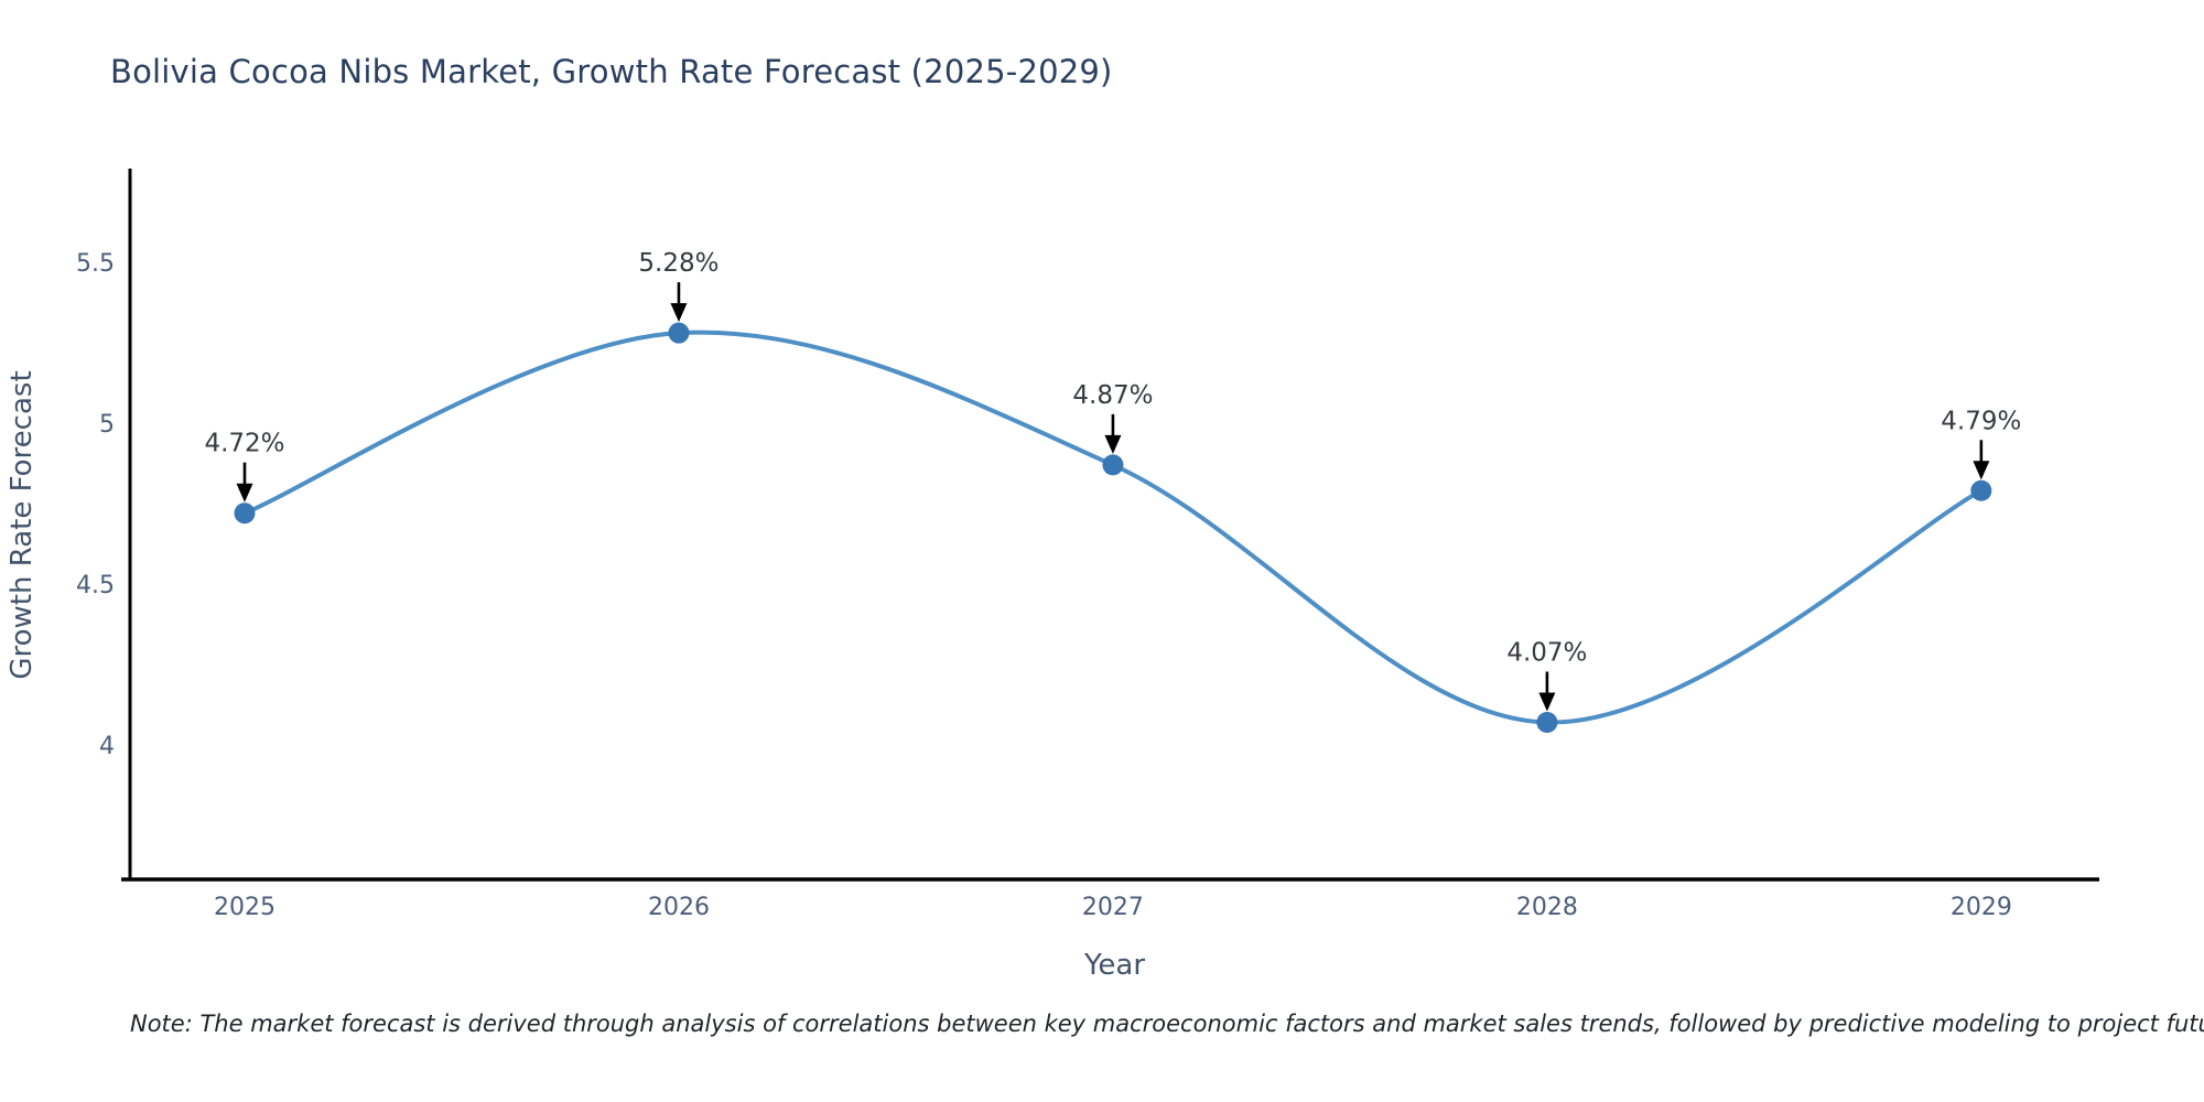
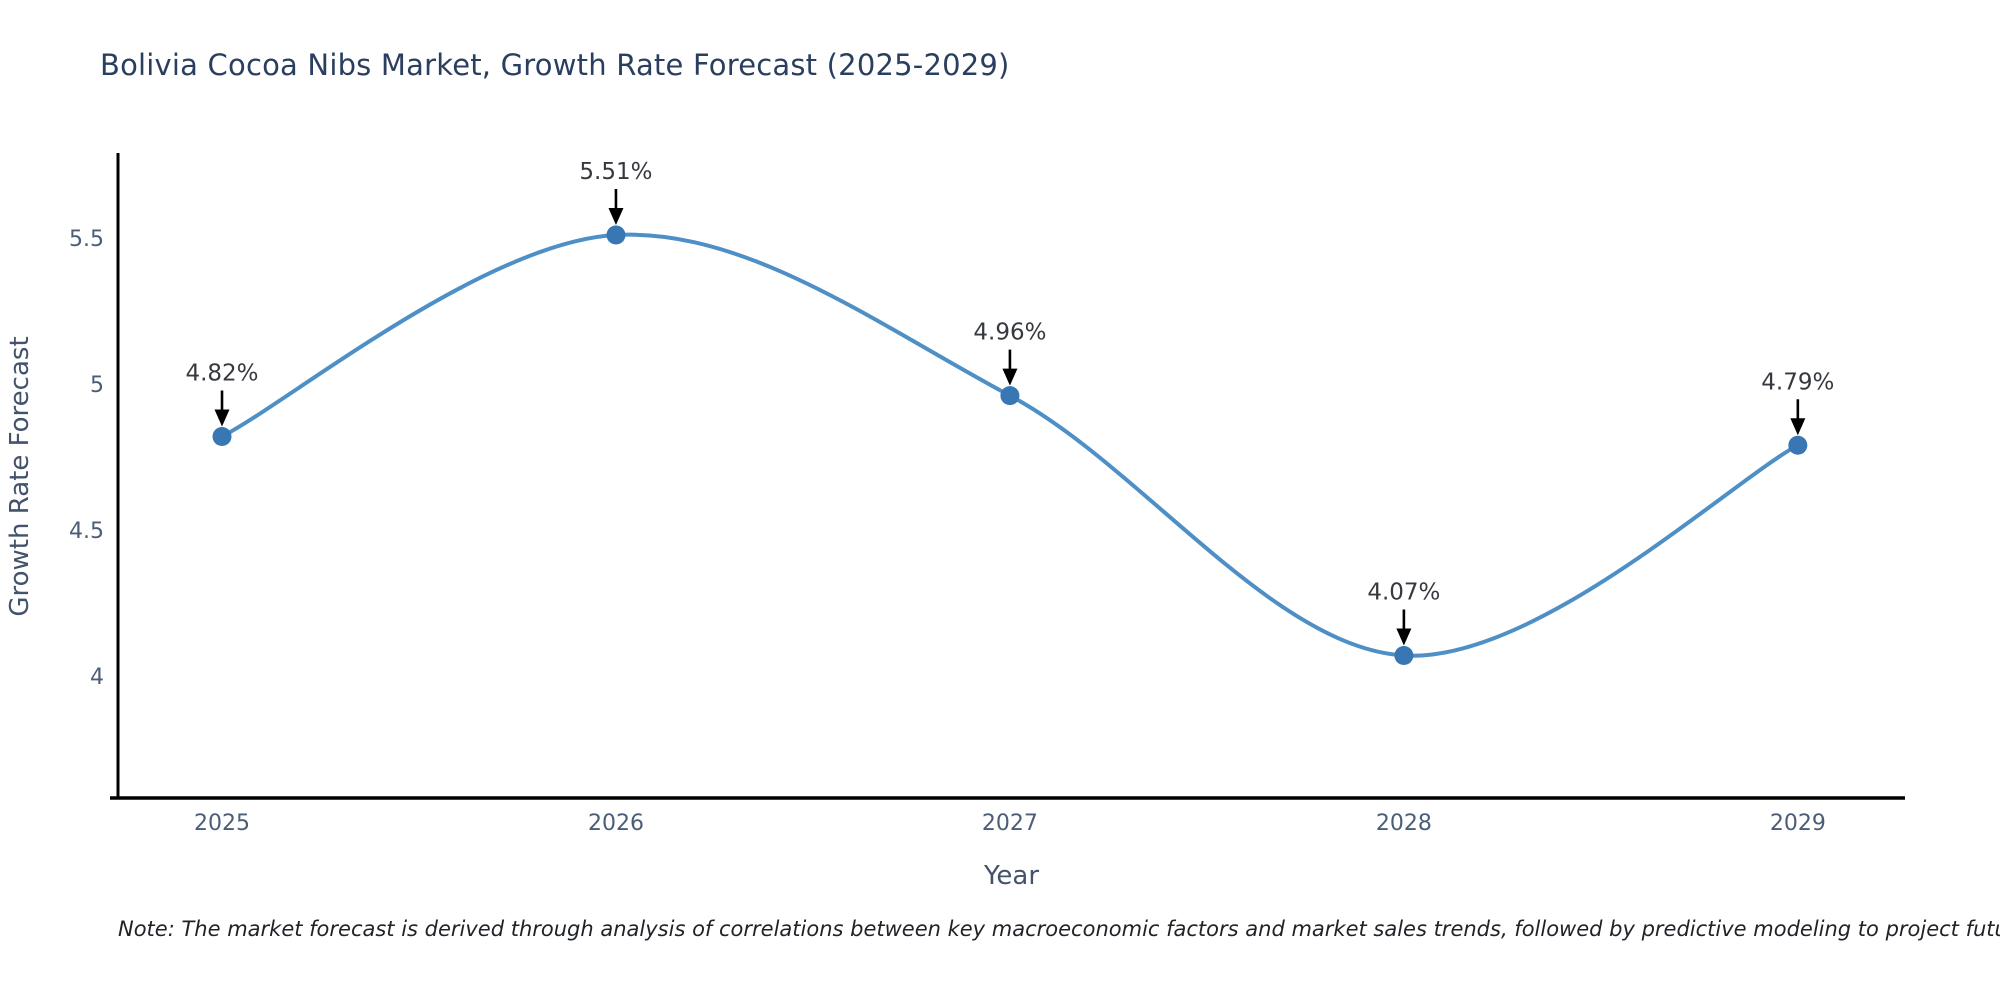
2025: 4.72% -> 4.82%
2026: 5.28% -> 5.51%
2027: 4.87% -> 4.96%
